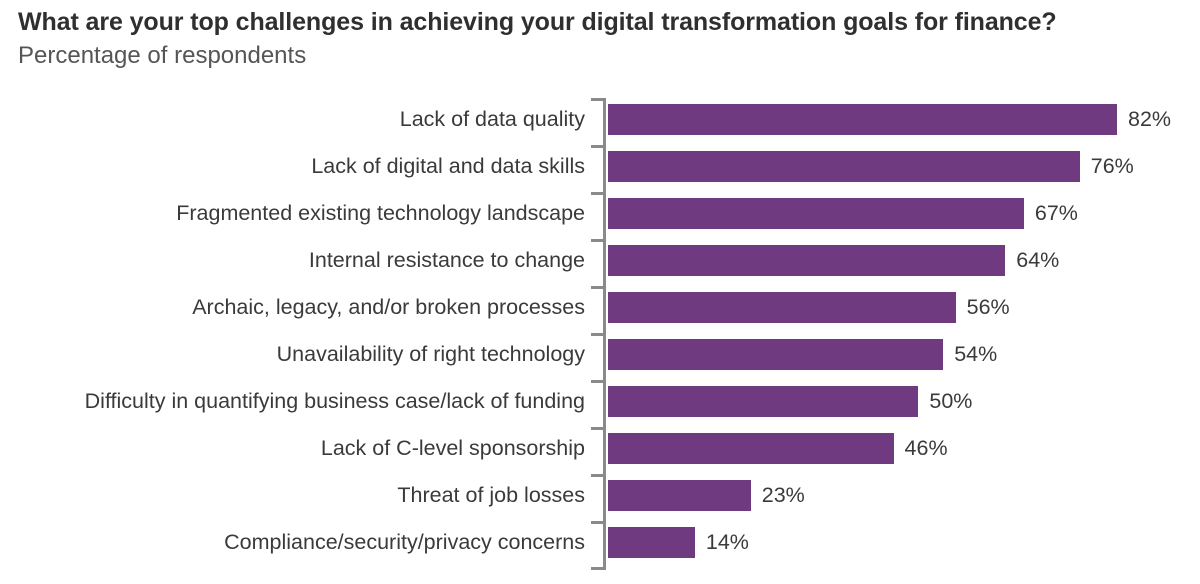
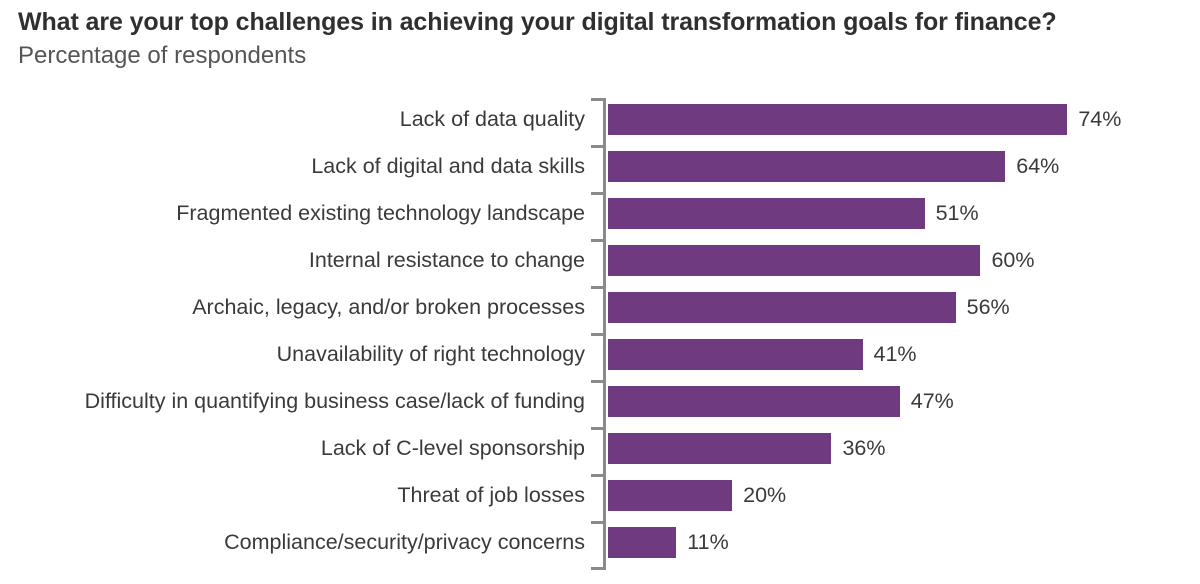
Lack of data quality: 82% -> 74%
Lack of digital and data skills: 76% -> 64%
Fragmented existing technology landscape: 67% -> 51%
Internal resistance to change: 64% -> 60%
Unavailability of right technology: 54% -> 41%
Difficulty in quantifying business case/lack of funding: 50% -> 47%
Lack of C-level sponsorship: 46% -> 36%
Threat of job losses: 23% -> 20%
Compliance/security/privacy concerns: 14% -> 11%
